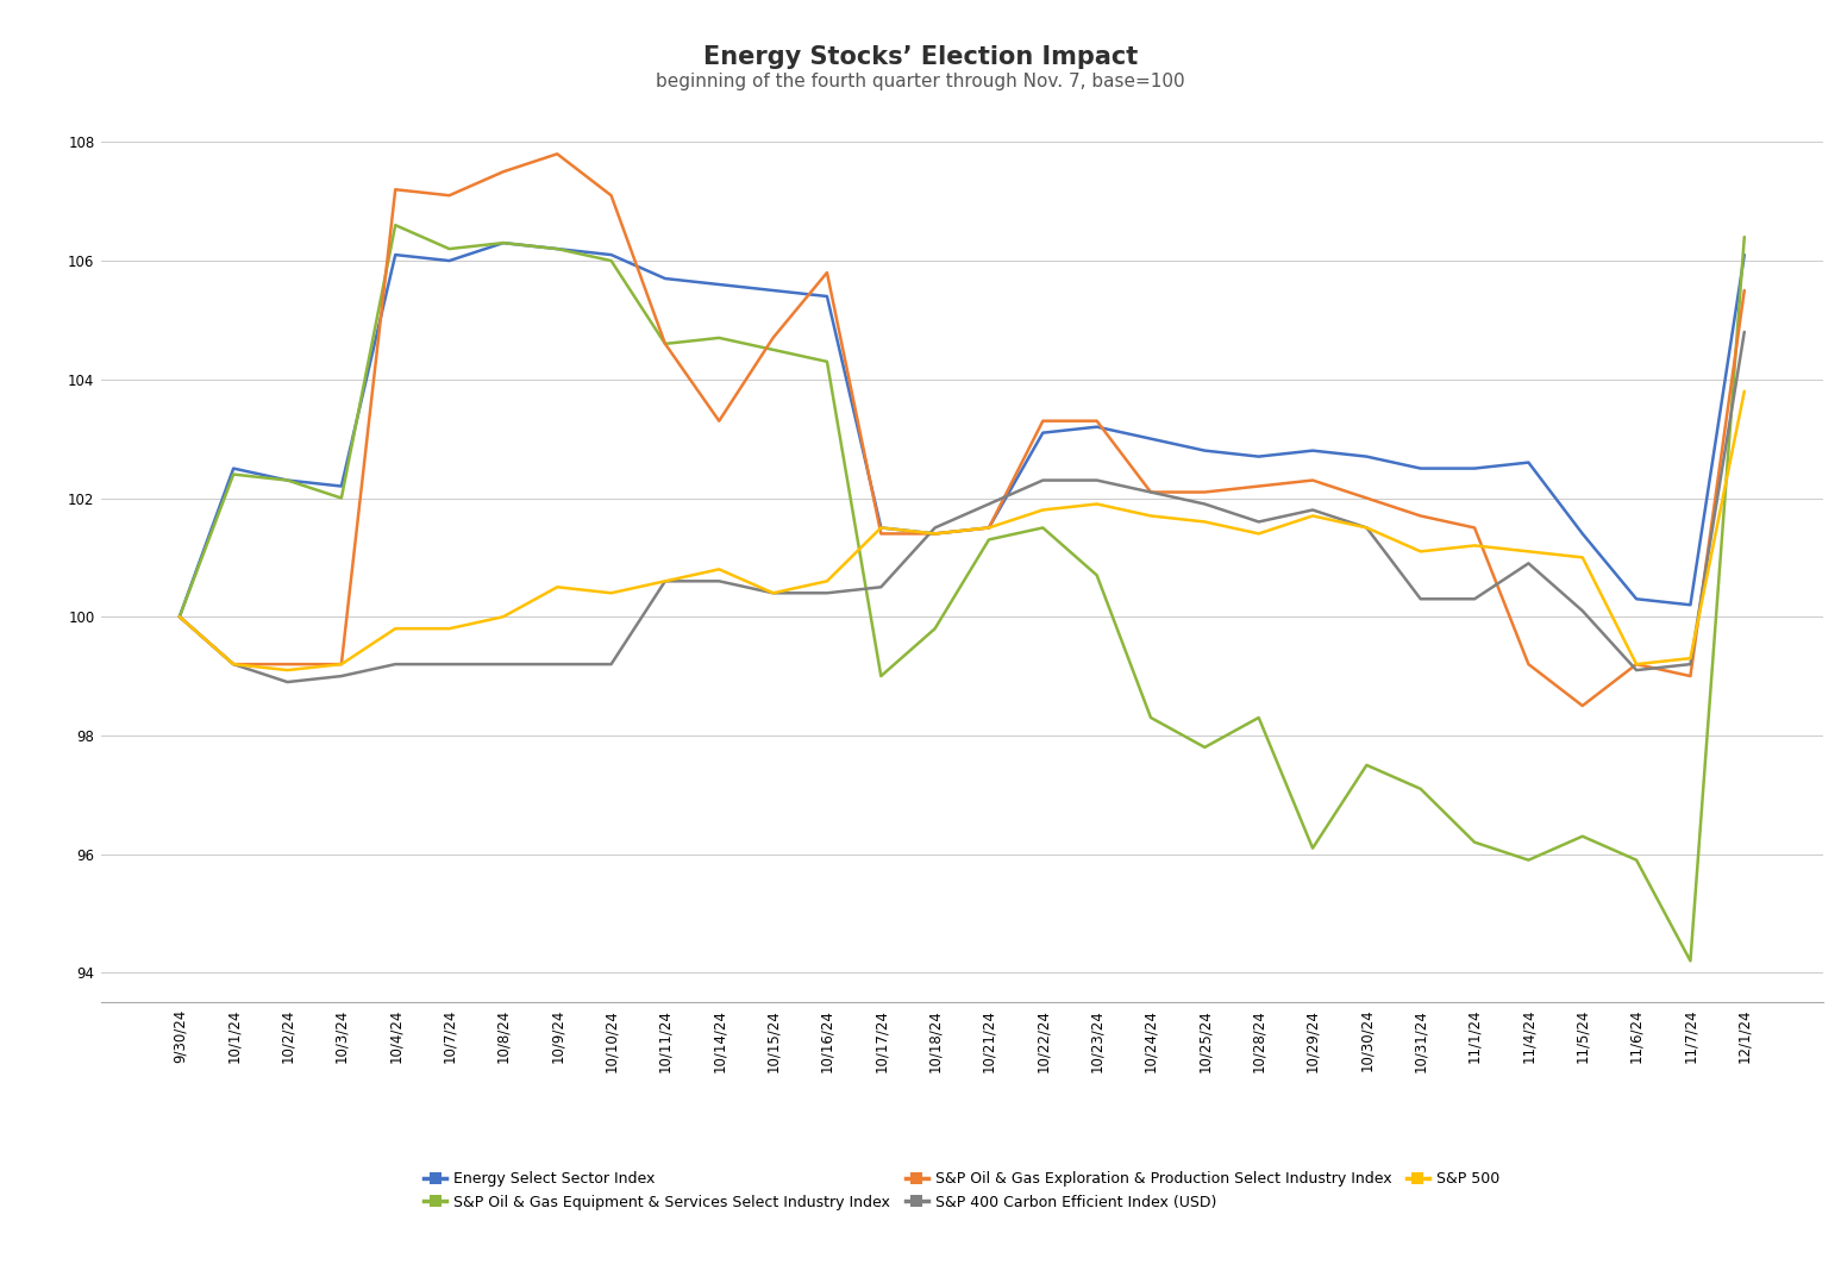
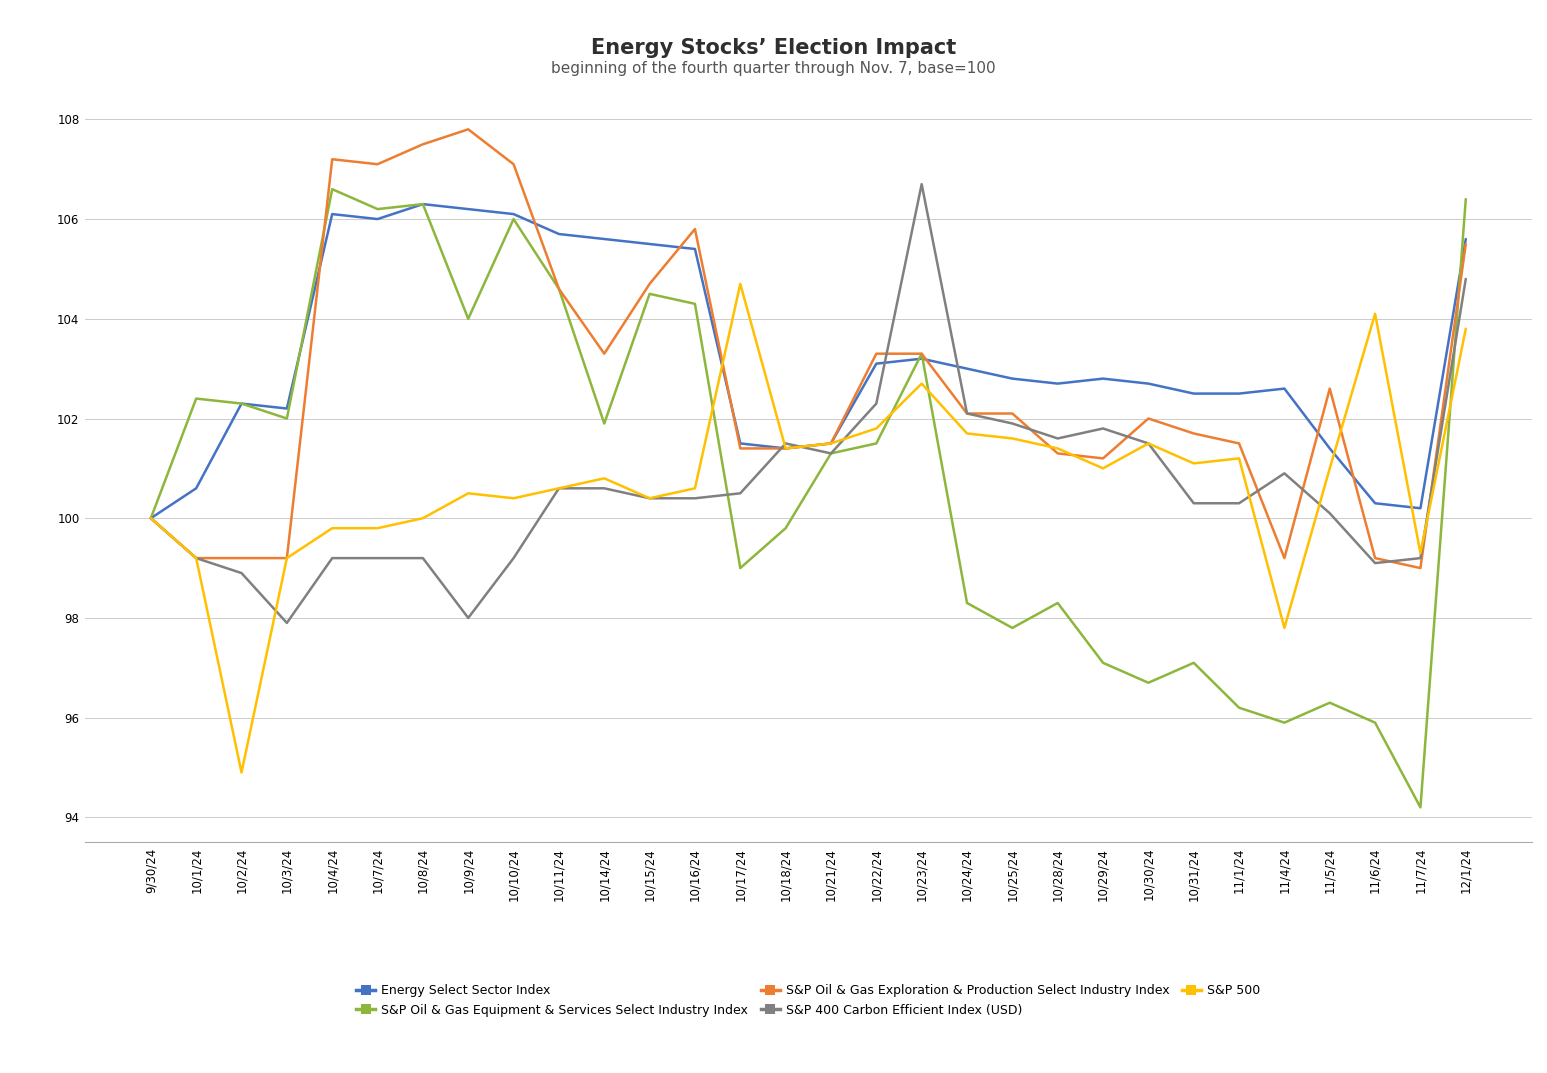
Energy Select Sector Index/10/1/24: 102.5 -> 100.6
S&P 500/10/2/24: 99.1 -> 94.9
S&P 400 Carbon Efficient Index (USD)/10/3/24: 99.0 -> 97.9
S&P Oil & Gas Equipment & Services Select Industry Index/10/9/24: 106.2 -> 104.0
S&P 400 Carbon Efficient Index (USD)/10/9/24: 99.2 -> 98.0
S&P Oil & Gas Equipment & Services Select Industry Index/10/14/24: 104.7 -> 101.9
S&P 500/10/17/24: 101.5 -> 104.7
S&P 400 Carbon Efficient Index (USD)/10/21/24: 101.9 -> 101.3
S&P Oil & Gas Equipment & Services Select Industry Index/10/23/24: 100.7 -> 103.3
S&P 400 Carbon Efficient Index (USD)/10/23/24: 102.3 -> 106.7
S&P 500/10/23/24: 101.9 -> 102.7
S&P Oil & Gas Exploration & Production Select Industry Index/10/28/24: 102.2 -> 101.3
S&P Oil & Gas Equipment & Services Select Industry Index/10/29/24: 96.1 -> 97.1
S&P Oil & Gas Exploration & Production Select Industry Index/10/29/24: 102.3 -> 101.2
S&P 500/10/29/24: 101.7 -> 101.0
S&P Oil & Gas Equipment & Services Select Industry Index/10/30/24: 97.5 -> 96.7
S&P 500/11/4/24: 101.1 -> 97.8
S&P Oil & Gas Exploration & Production Select Industry Index/11/5/24: 98.5 -> 102.6
S&P 500/11/6/24: 99.2 -> 104.1
Energy Select Sector Index/12/1/24: 106.1 -> 105.6
